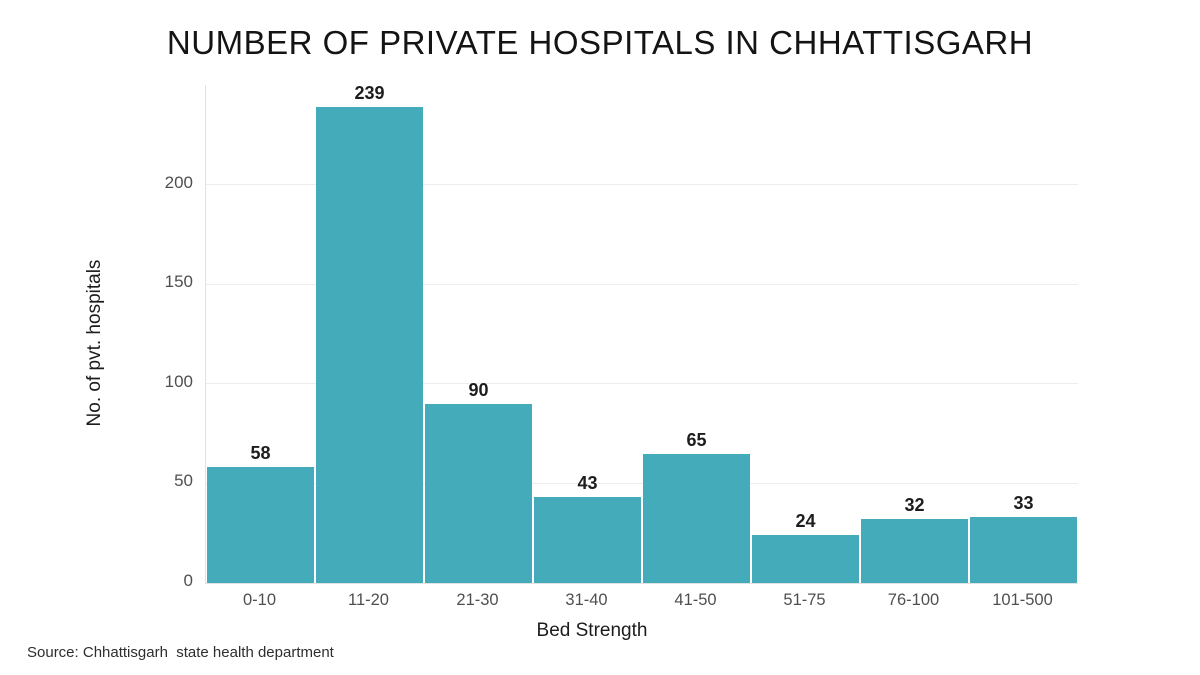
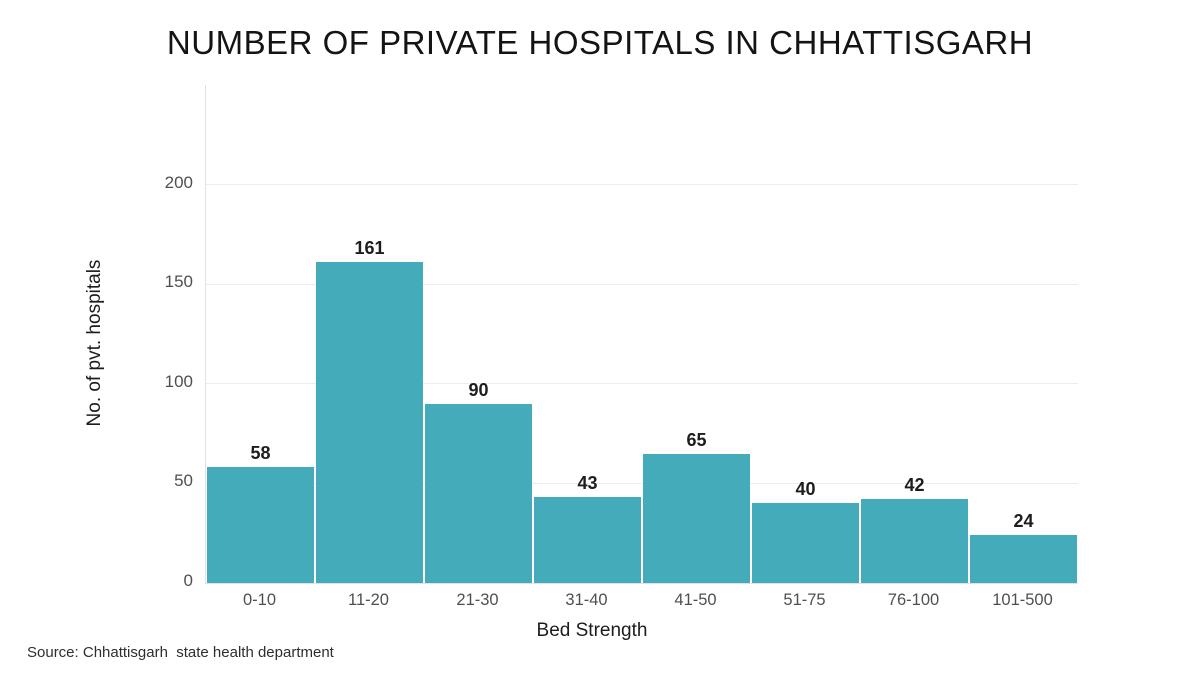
11-20: 239 -> 161
51-75: 24 -> 40
76-100: 32 -> 42
101-500: 33 -> 24
